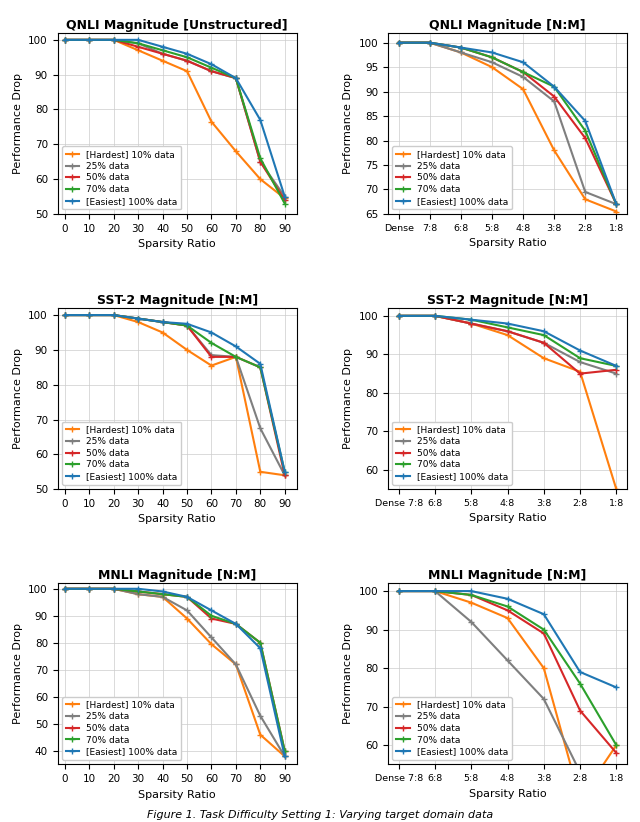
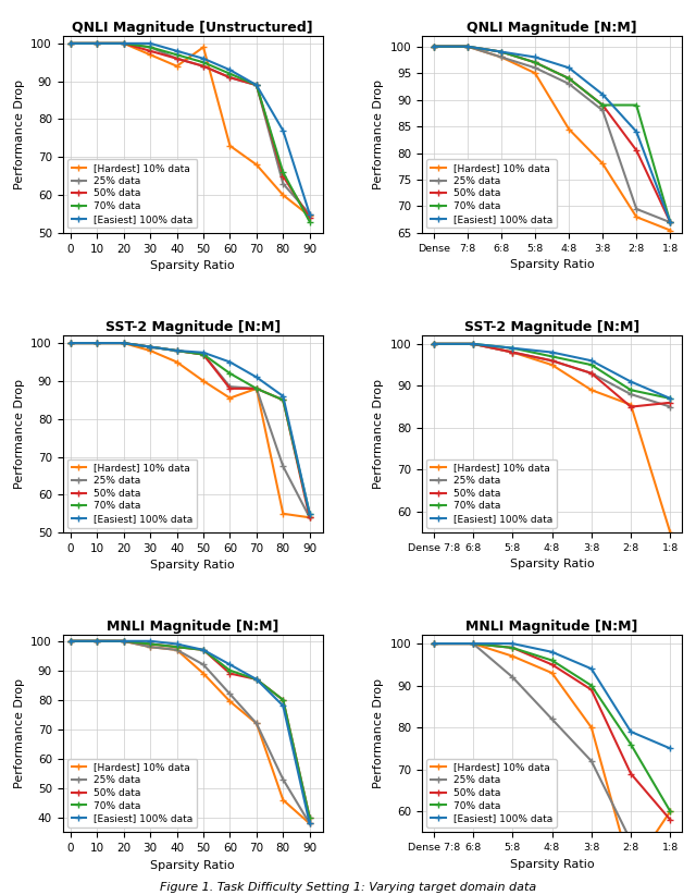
QNLI Magnitude [Unstructured]/[Hardest] 10% data/50: 91.0 -> 99.0
QNLI Magnitude [Unstructured]/[Hardest] 10% data/60: 76.5 -> 73.0
QNLI Magnitude [Unstructured]/25% data/80: 65 -> 63
QNLI Magnitude [N:M]/[Hardest] 10% data/4:8: 90.5 -> 84.5
QNLI Magnitude [N:M]/70% data/3:8: 91 -> 89
QNLI Magnitude [N:M]/70% data/2:8: 82 -> 89
